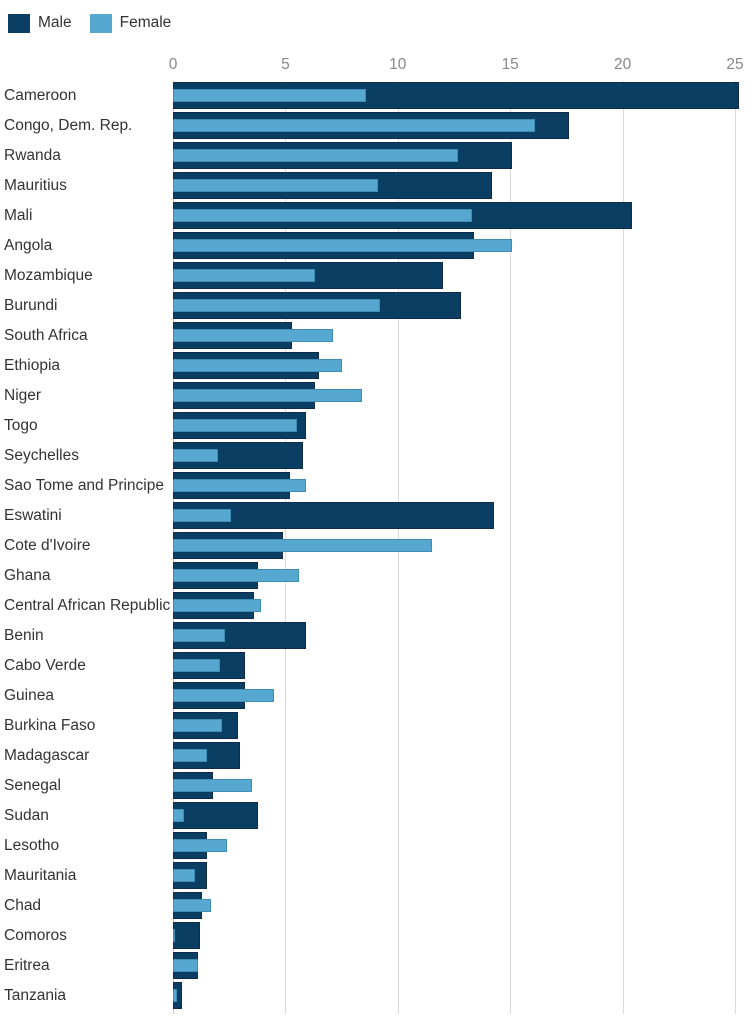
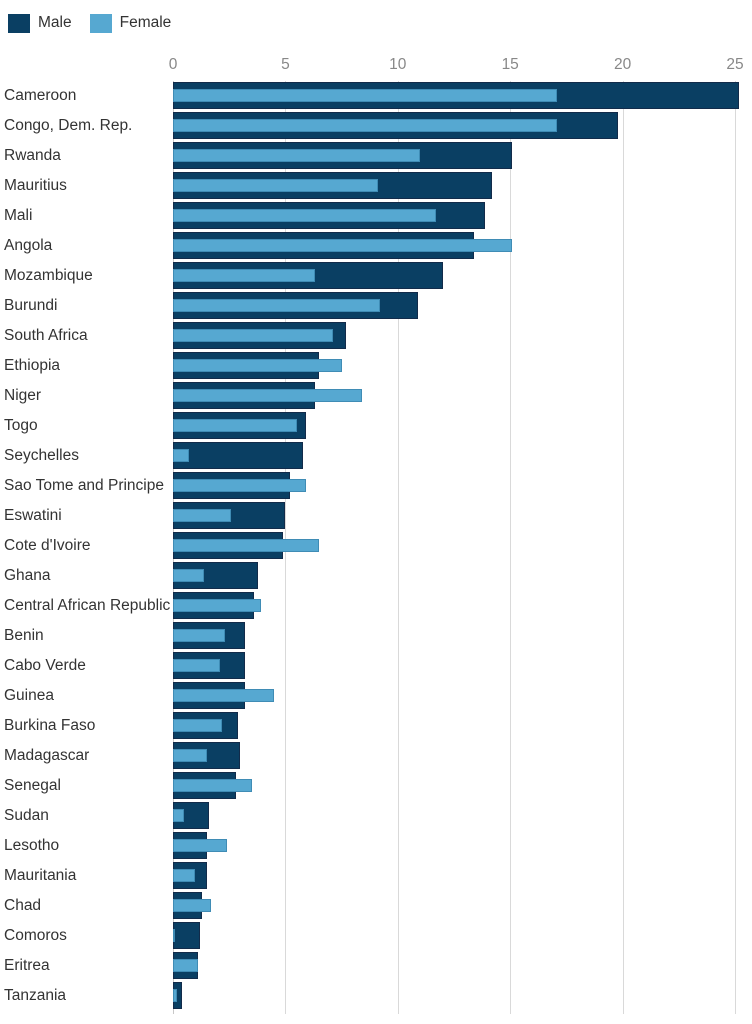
Female/Cameroon: 8.6 -> 17.1
Male/Congo, Dem. Rep.: 17.6 -> 19.8
Female/Congo, Dem. Rep.: 16.1 -> 17.1
Female/Rwanda: 12.7 -> 11.0
Male/Mali: 20.4 -> 13.9
Female/Mali: 13.3 -> 11.7
Male/Burundi: 12.8 -> 10.9
Male/South Africa: 5.3 -> 7.7
Female/Seychelles: 2.0 -> 0.7
Male/Eswatini: 14.3 -> 5.0
Female/Cote d'Ivoire: 11.5 -> 6.5
Female/Ghana: 5.6 -> 1.4
Male/Benin: 5.9 -> 3.2
Male/Senegal: 1.8 -> 2.8
Male/Sudan: 3.8 -> 1.6
